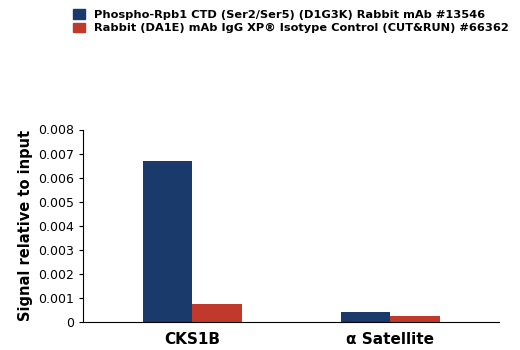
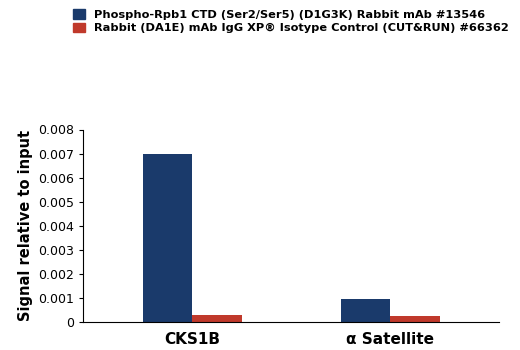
Phospho-Rpb1 CTD (Ser2/Ser5) (D1G3K) Rabbit mAb #13546/CKS1B: 0.00670 -> 0.00700
Rabbit (DA1E) mAb IgG XP® Isotype Control (CUT&RUN) #66362/CKS1B: 0.00075 -> 0.00028
Phospho-Rpb1 CTD (Ser2/Ser5) (D1G3K) Rabbit mAb #13546/α Satellite: 0.00040 -> 0.00095
